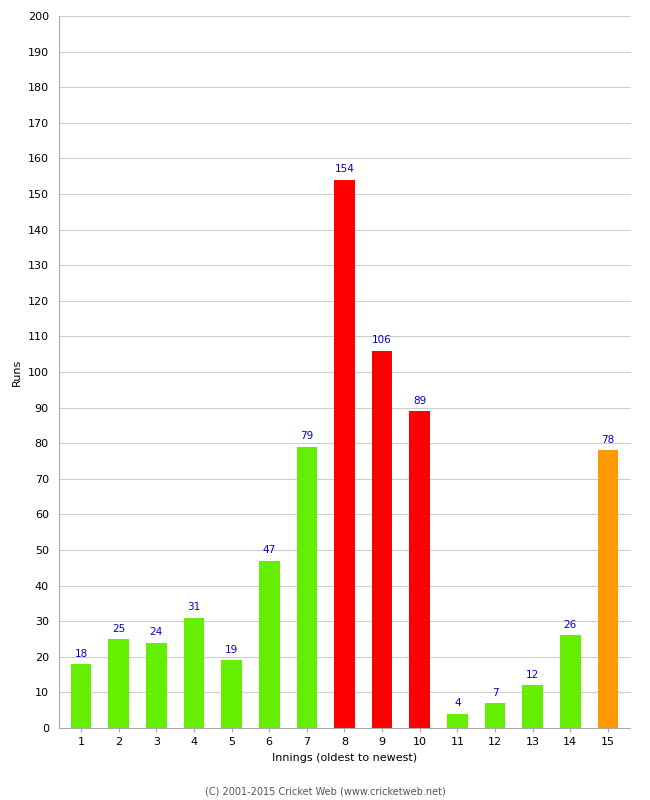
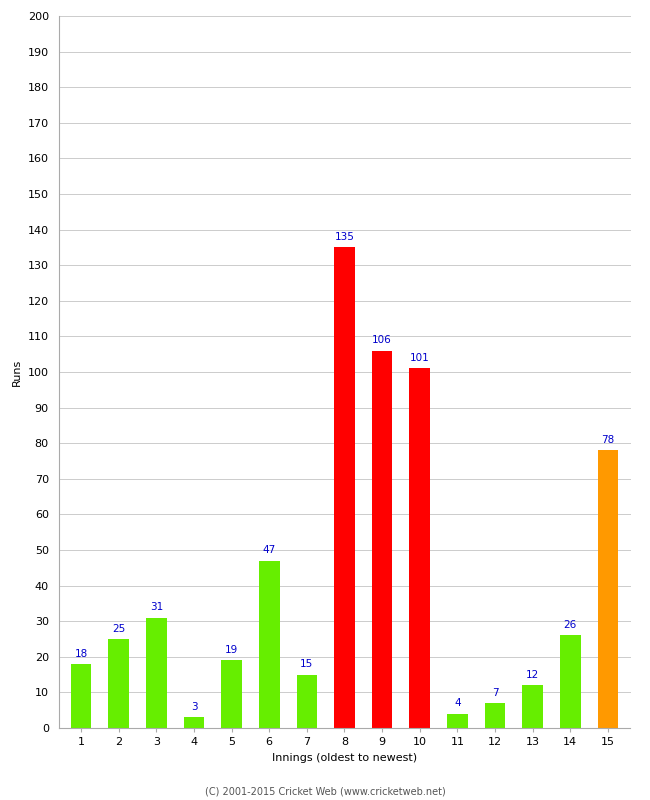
3: 24 -> 31
4: 31 -> 3
7: 79 -> 15
8: 154 -> 135
10: 89 -> 101
